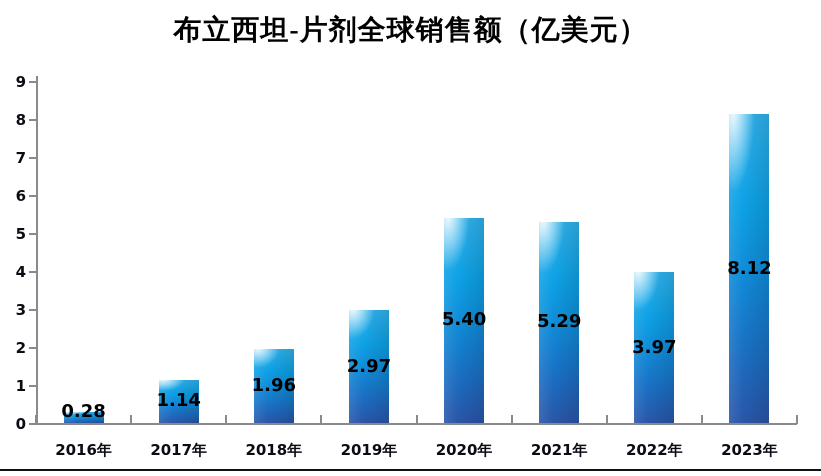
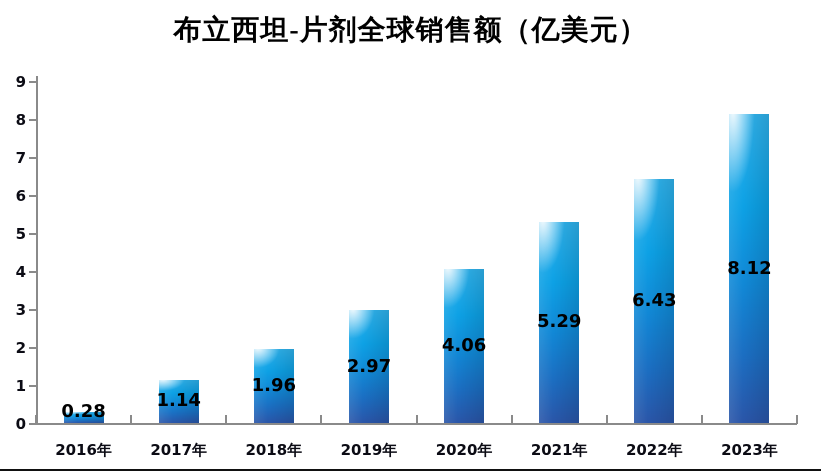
2020年: 5.40 -> 4.06
2022年: 3.97 -> 6.43
